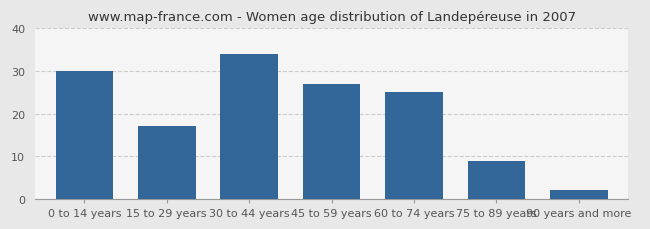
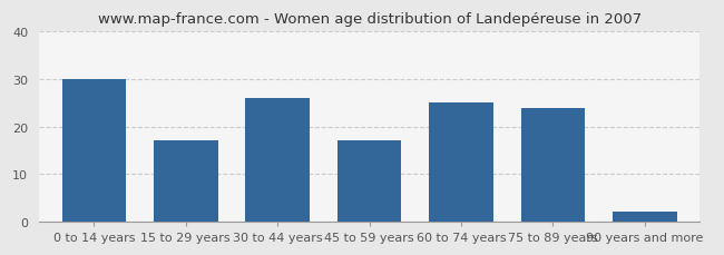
30 to 44 years: 34 -> 26
45 to 59 years: 27 -> 17
75 to 89 years: 9 -> 24
